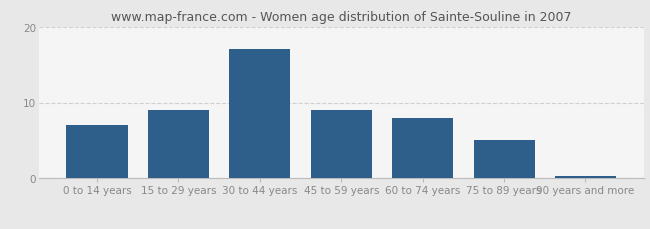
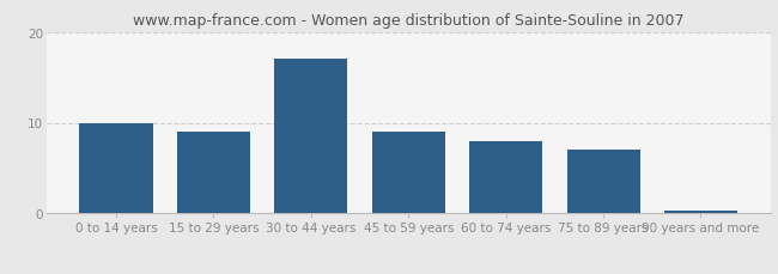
0 to 14 years: 7.0 -> 10.0
75 to 89 years: 5.0 -> 7.0
